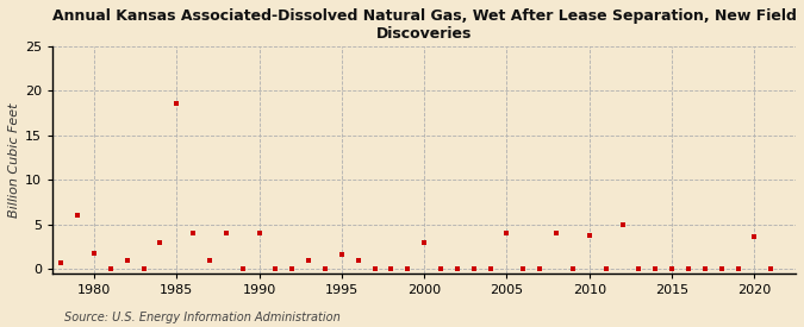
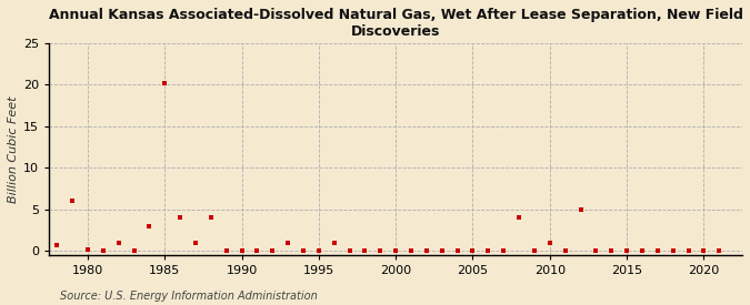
1980: 1.8 -> 0.1
1985: 18.6 -> 20.2
1990: 4.0 -> 0.1
1995: 1.6 -> 0.1
2000: 3.0 -> 0.1
2005: 4.0 -> 0.1
2010: 3.8 -> 1.0
2020: 3.6 -> 0.1
